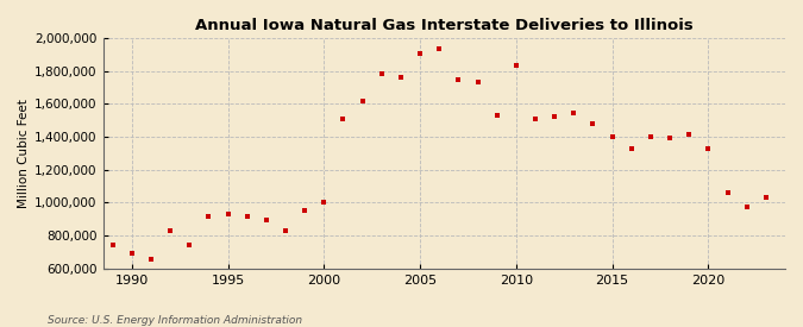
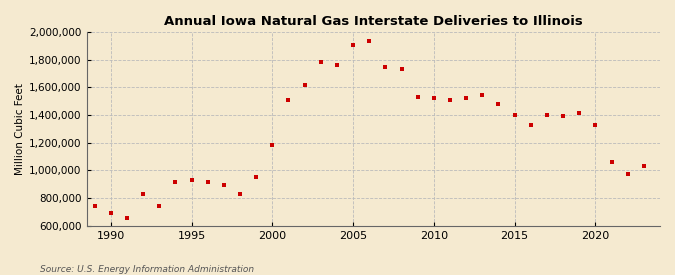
2000: 1,000,000 -> 1,180,000
2010: 1,830,000 -> 1,520,000
